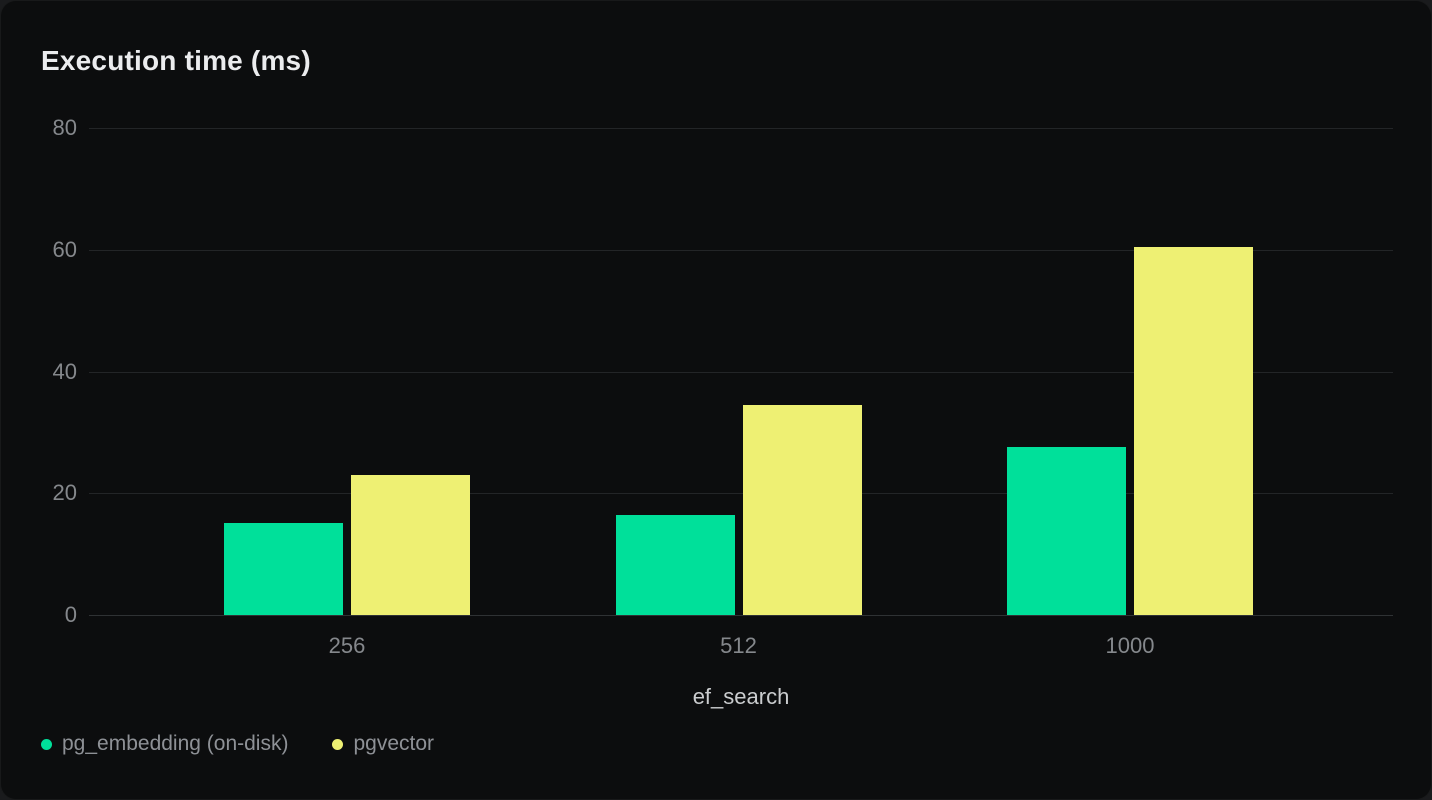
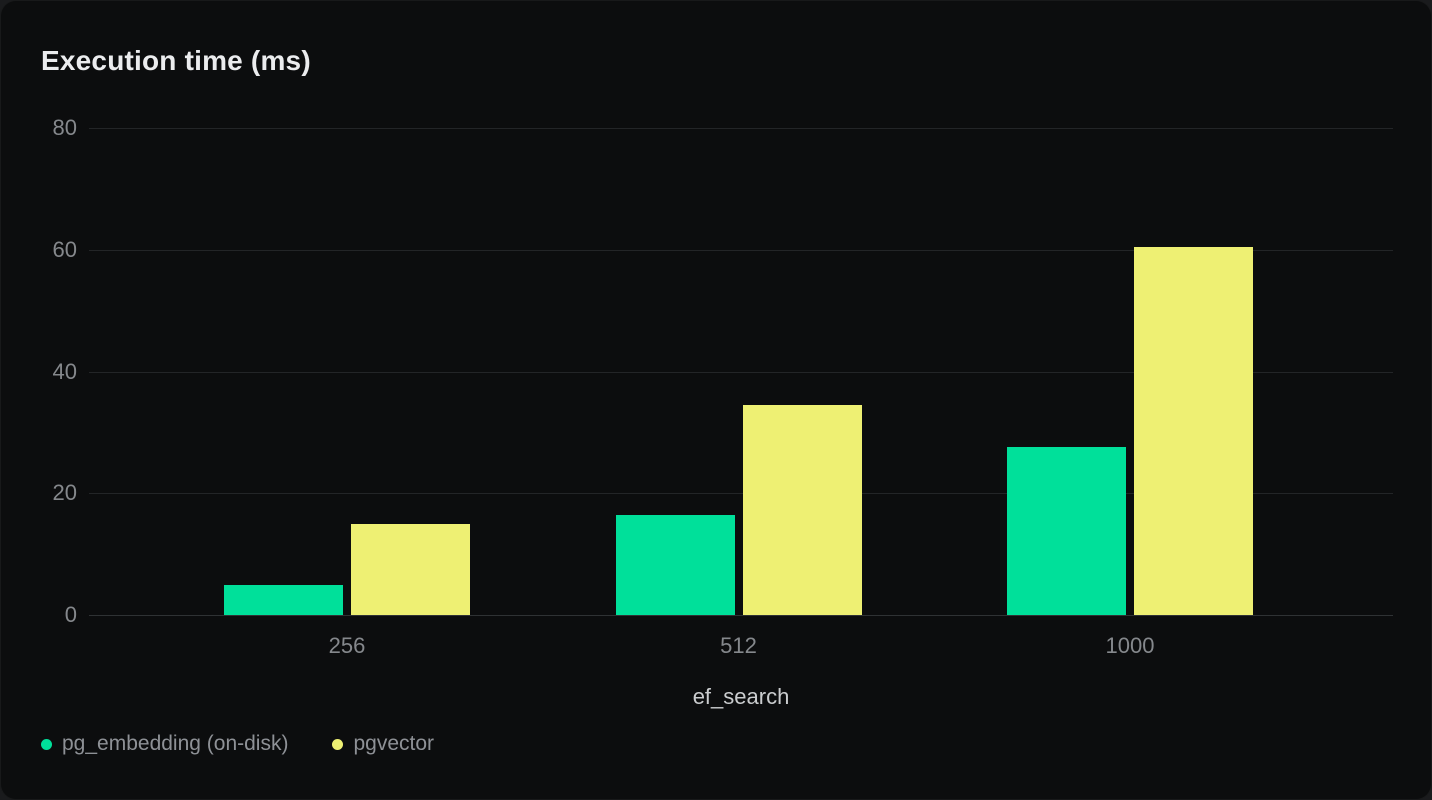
pg_embedding (on-disk)/256: 15 -> 5
pgvector/256: 23 -> 15
